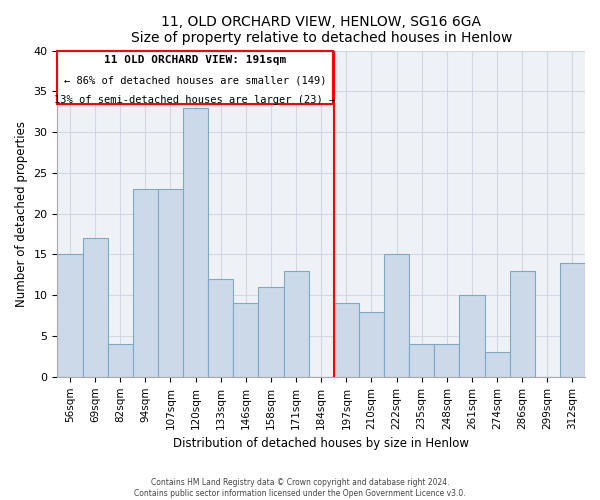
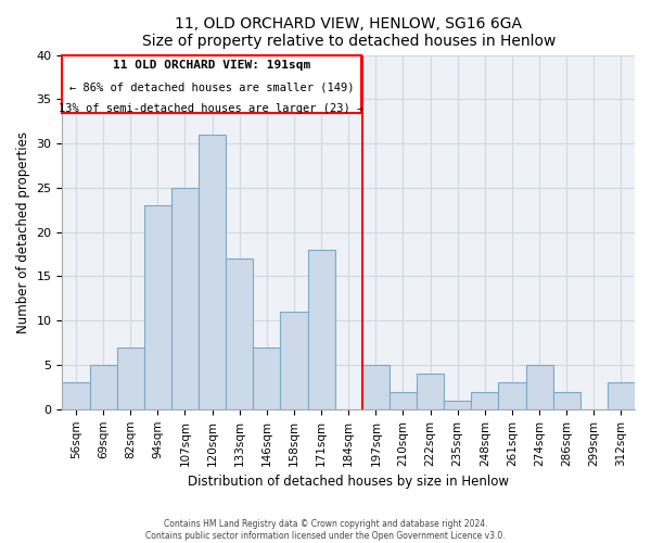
56sqm: 15 -> 3
69sqm: 17 -> 5
82sqm: 4 -> 7
107sqm: 23 -> 25
120sqm: 33 -> 31
133sqm: 12 -> 17
146sqm: 9 -> 7
171sqm: 13 -> 18
197sqm: 9 -> 5
210sqm: 8 -> 2
222sqm: 15 -> 4
235sqm: 4 -> 1
248sqm: 4 -> 2
261sqm: 10 -> 3
274sqm: 3 -> 5
286sqm: 13 -> 2
312sqm: 14 -> 3
